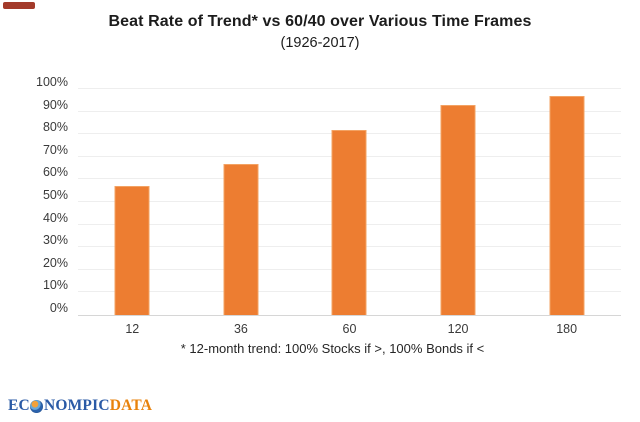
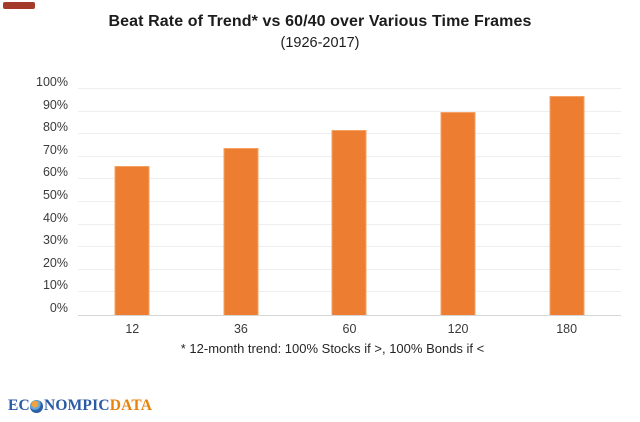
12: 57% -> 66%
36: 67% -> 74%
120: 93% -> 90%
